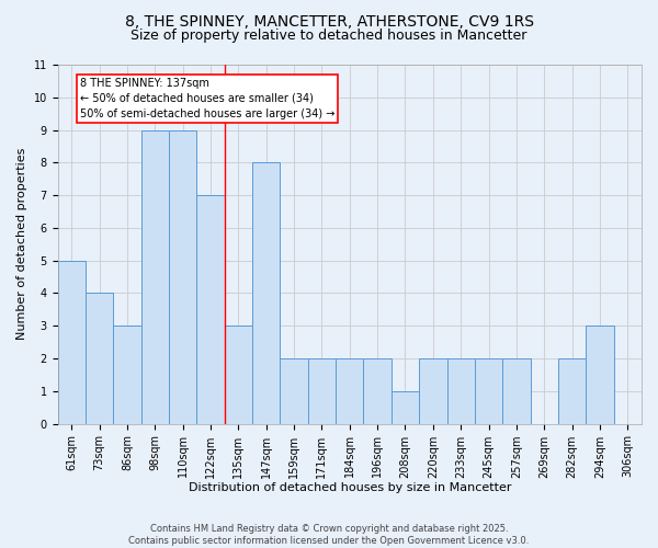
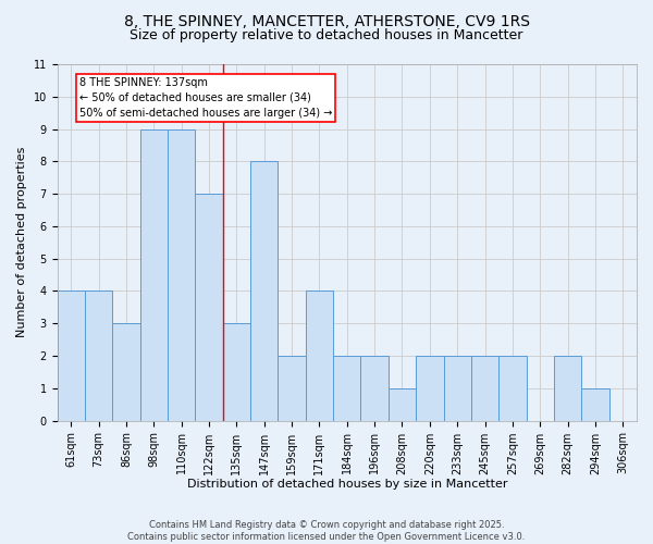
61sqm: 5 -> 4
171sqm: 2 -> 4
294sqm: 3 -> 1
